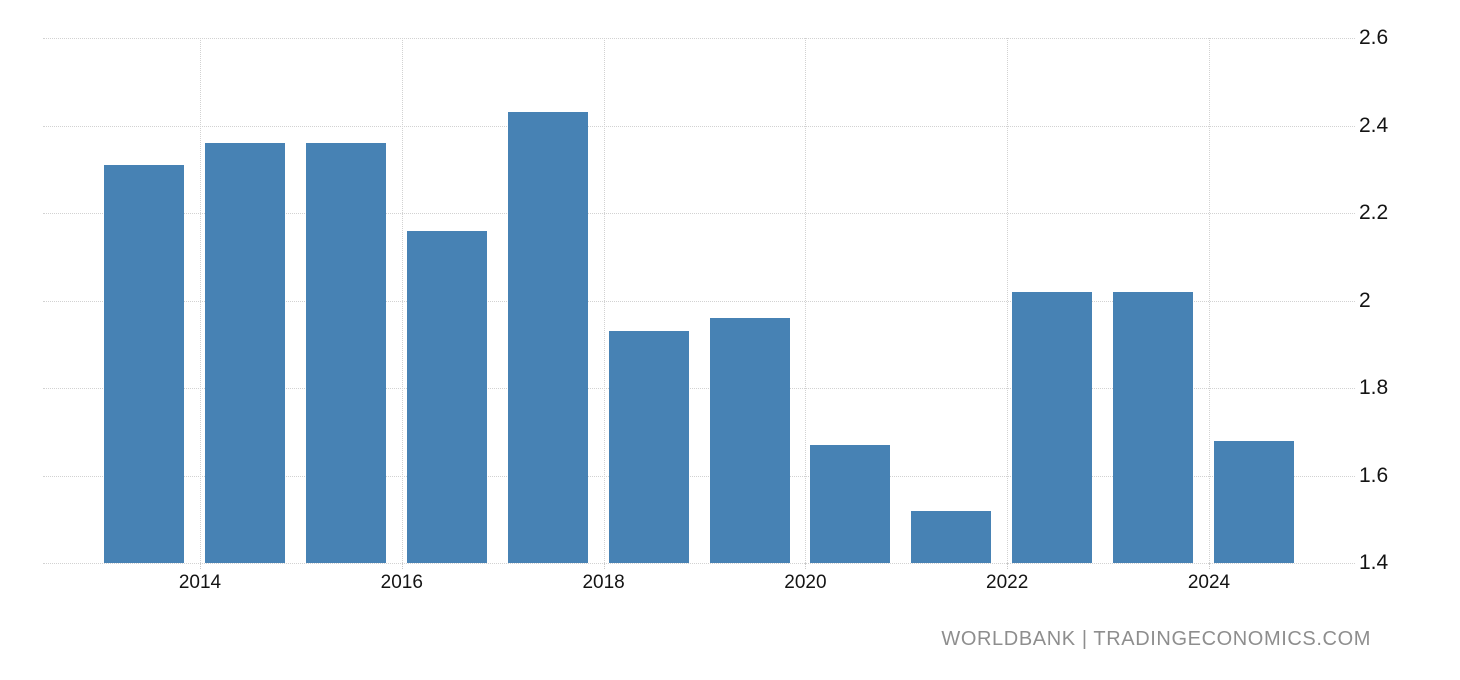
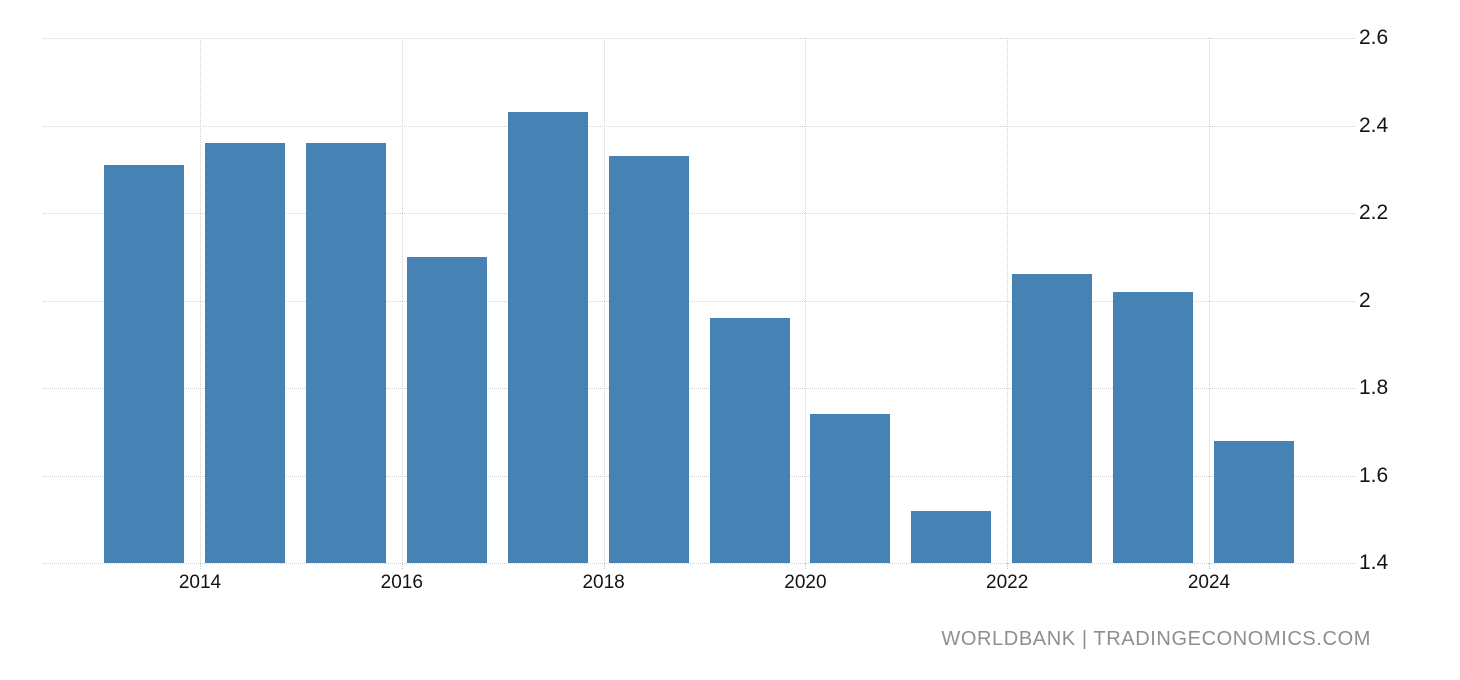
2016: 2.16 -> 2.10
2018: 1.93 -> 2.33
2020: 1.67 -> 1.74
2022: 2.02 -> 2.06
